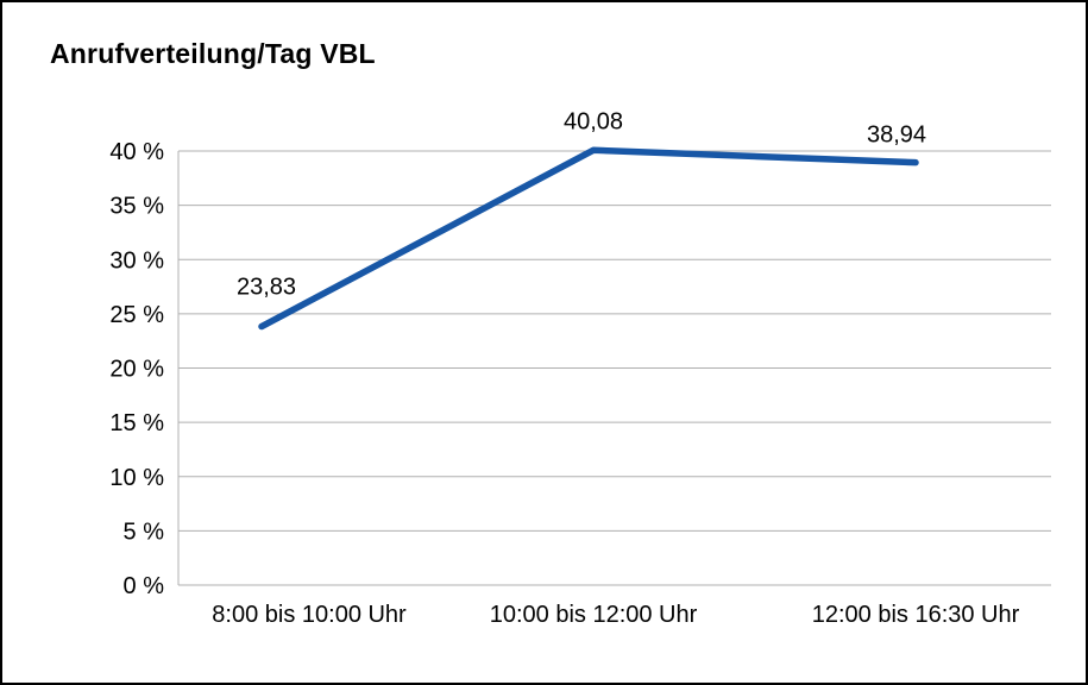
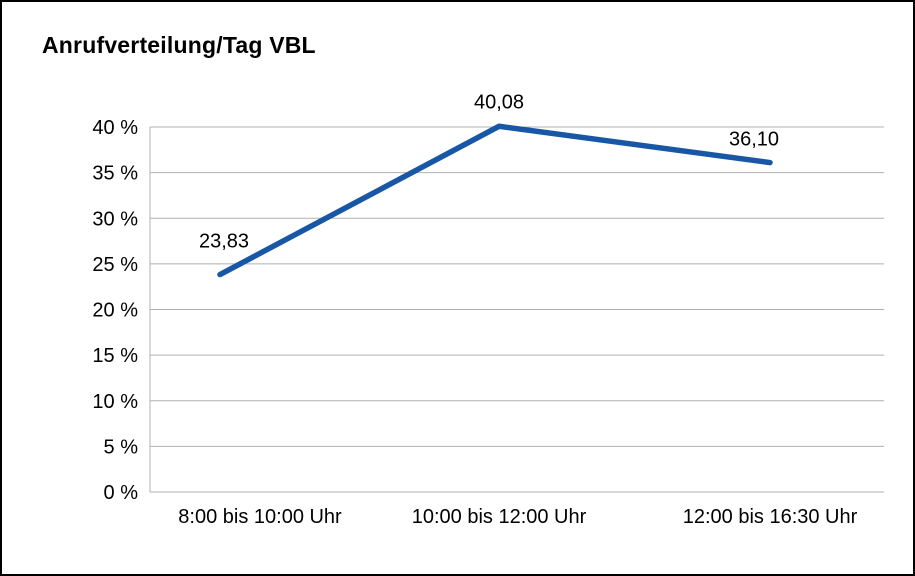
12:00 bis 16:30 Uhr: 38,94 -> 36,10
